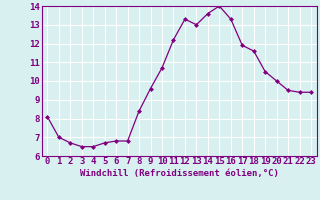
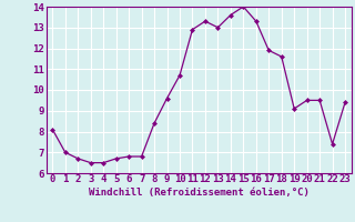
11: 12.2 -> 12.9
19: 10.5 -> 9.1
20: 10.0 -> 9.5
22: 9.4 -> 7.4
